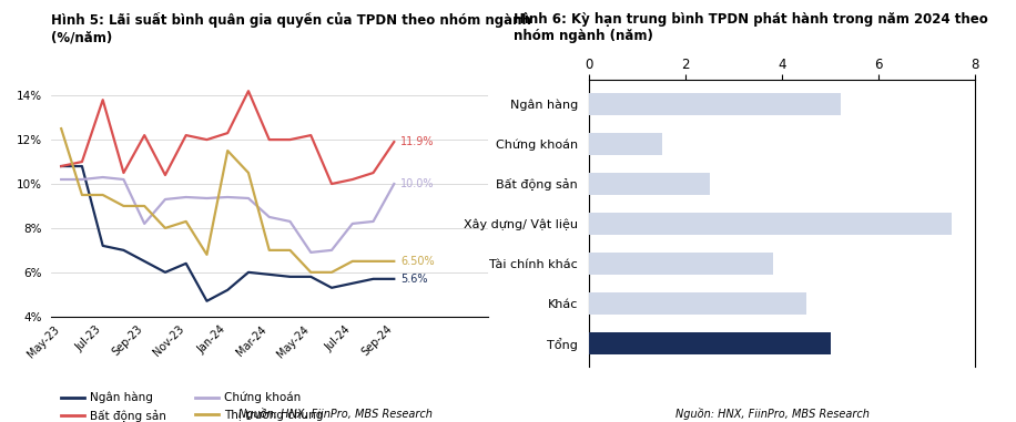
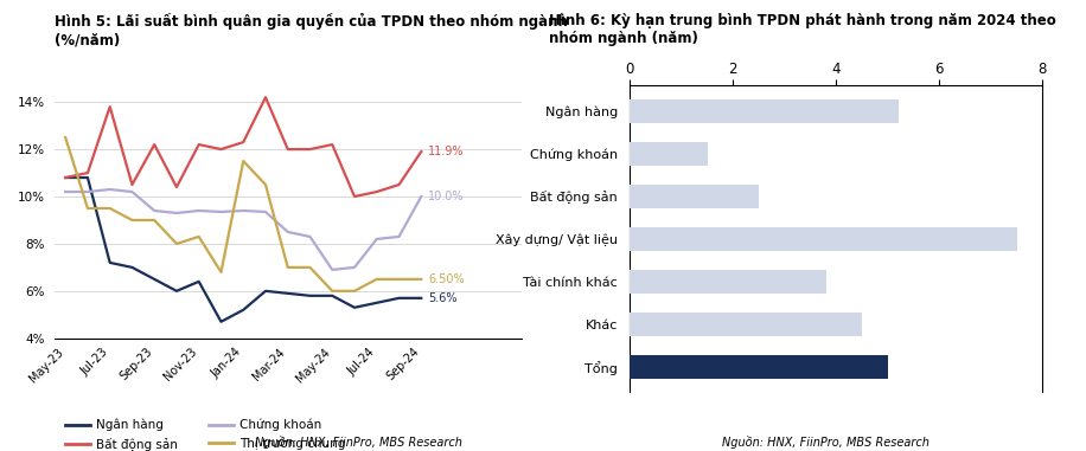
Chứng khoán/Sep-23: 8.2% -> 9.4%
